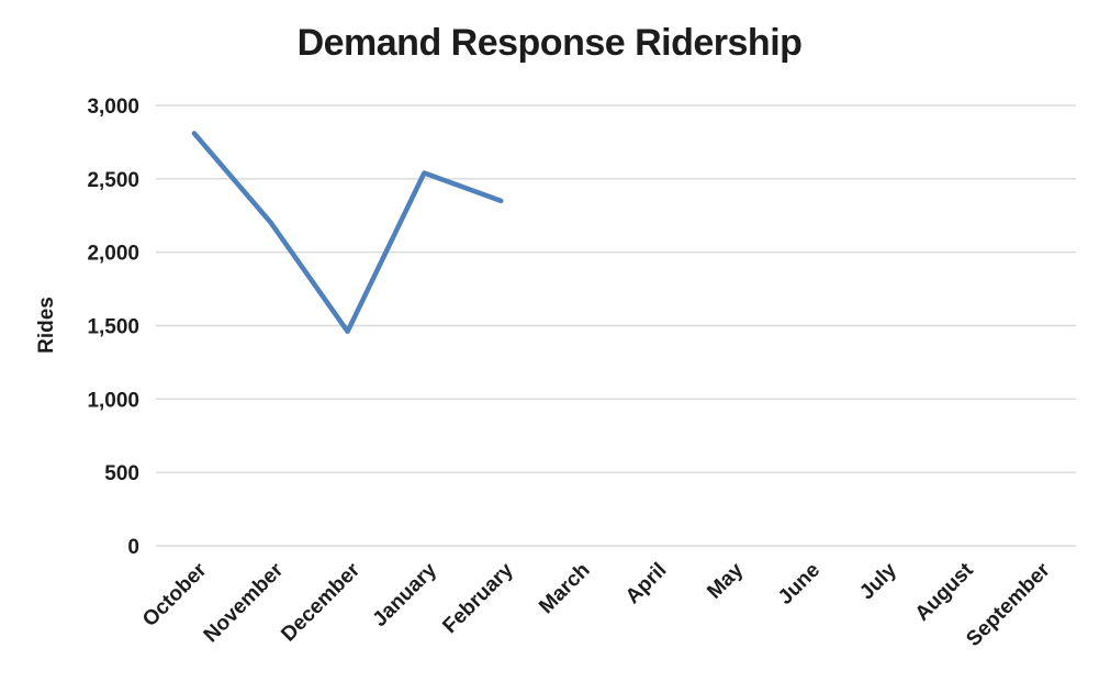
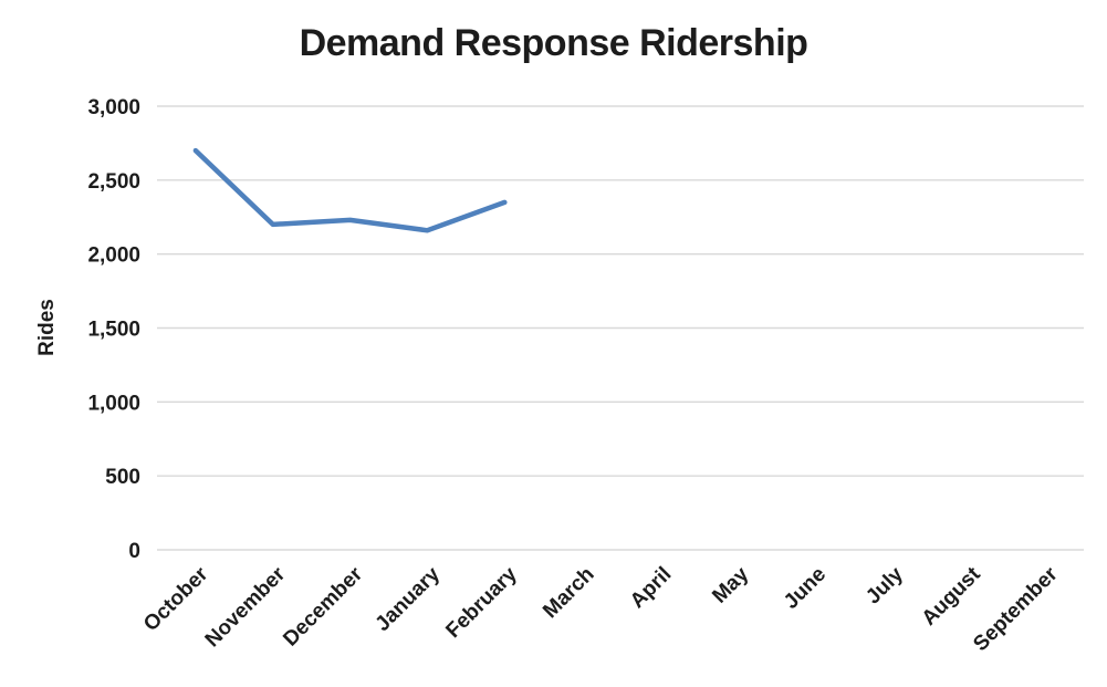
October: 2810 -> 2700
December: 1460 -> 2230
January: 2540 -> 2160
